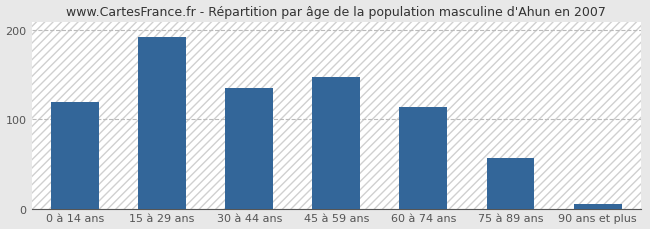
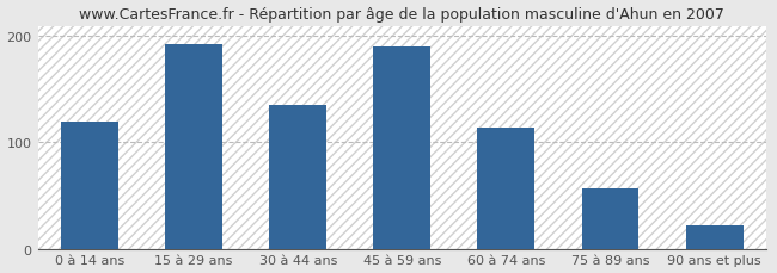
45 à 59 ans: 148 -> 190
90 ans et plus: 5 -> 22
